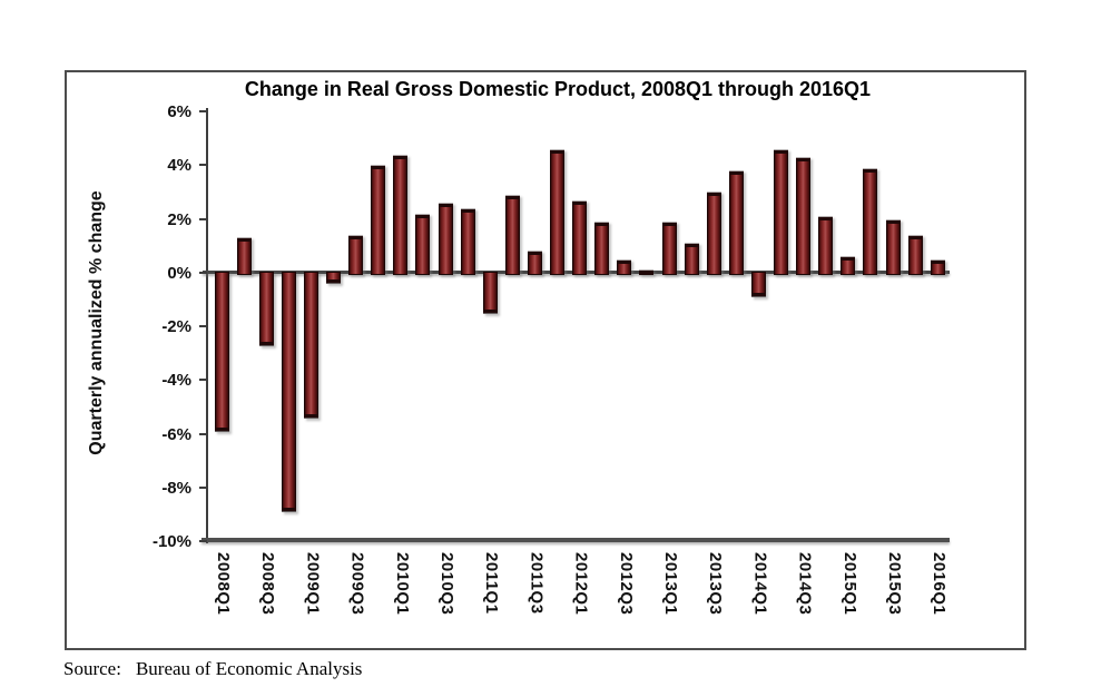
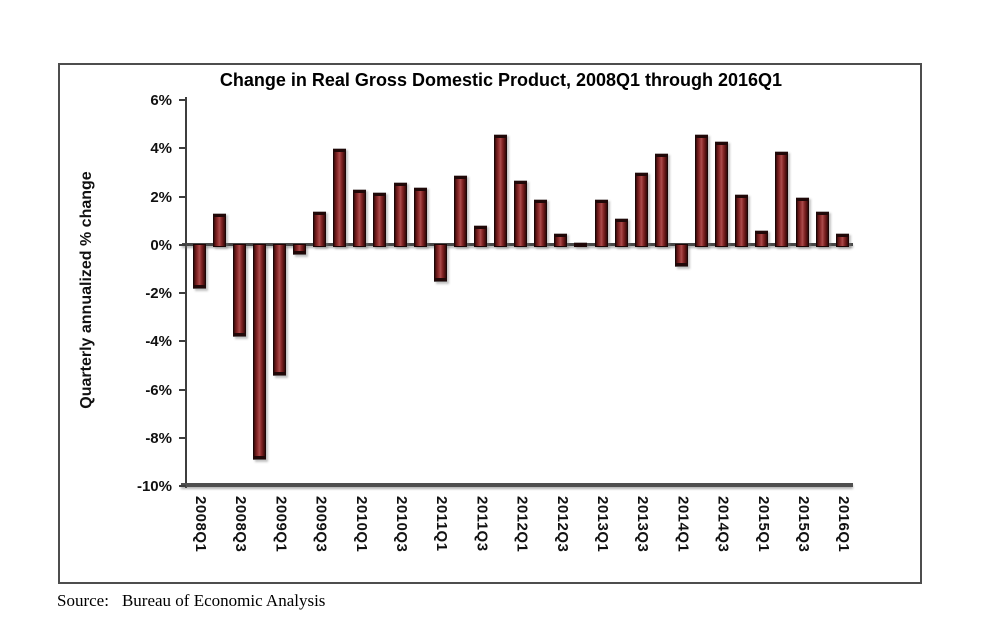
2008Q1: -5.9% -> -1.8%
2008Q3: -2.7% -> -3.8%
2010Q1: 4.4% -> 2.3%
